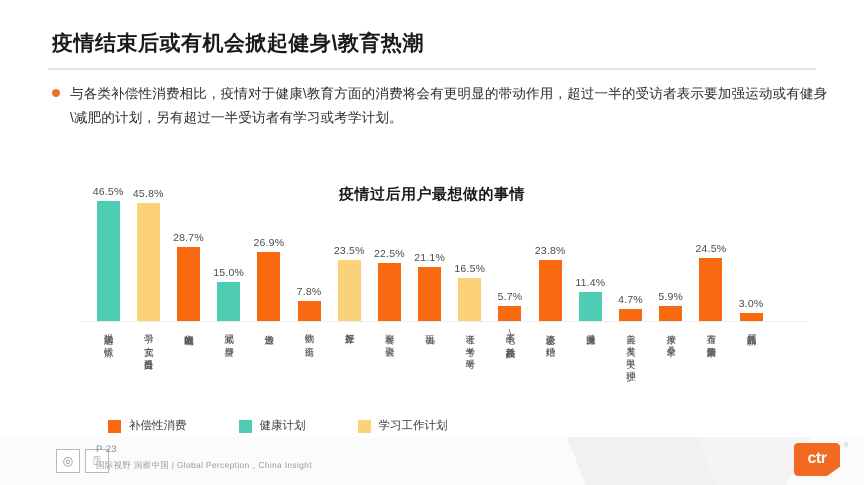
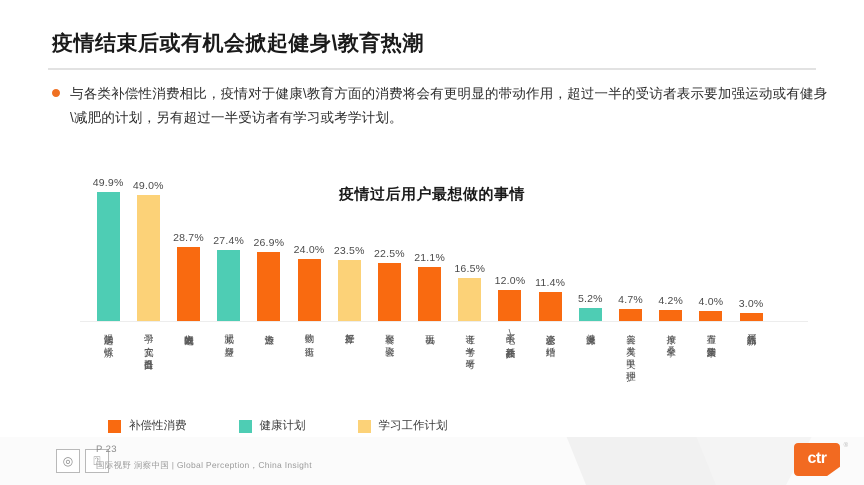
加强运动 锻炼: 46.5% -> 49.9%
学习 充实 提升自己: 45.8% -> 49.0%
减肥 塑身: 15.0% -> 27.4%
购物 逛街: 7.8% -> 24.0%
买电子\新科技产品: 5.7% -> 12.0%
谈恋爱 结婚: 23.8% -> 11.4%
上健身课: 11.4% -> 5.2%
按摩 桑拿: 5.9% -> 4.2%
布置 装饰家居: 24.5% -> 4.0%
